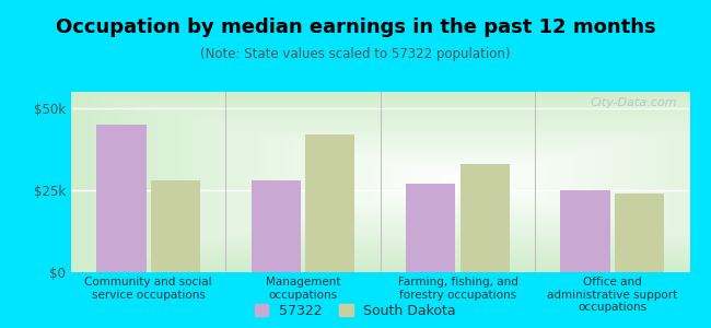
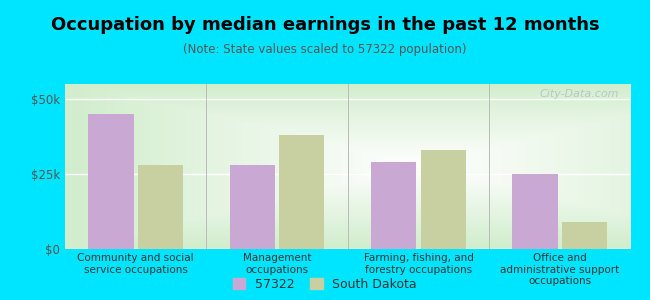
South Dakota/Management occupations: $42k -> $38k
57322/Farming, fishing, and forestry occupations: $27k -> $29k
South Dakota/Office and administrative support occupations: $24k -> $9k
